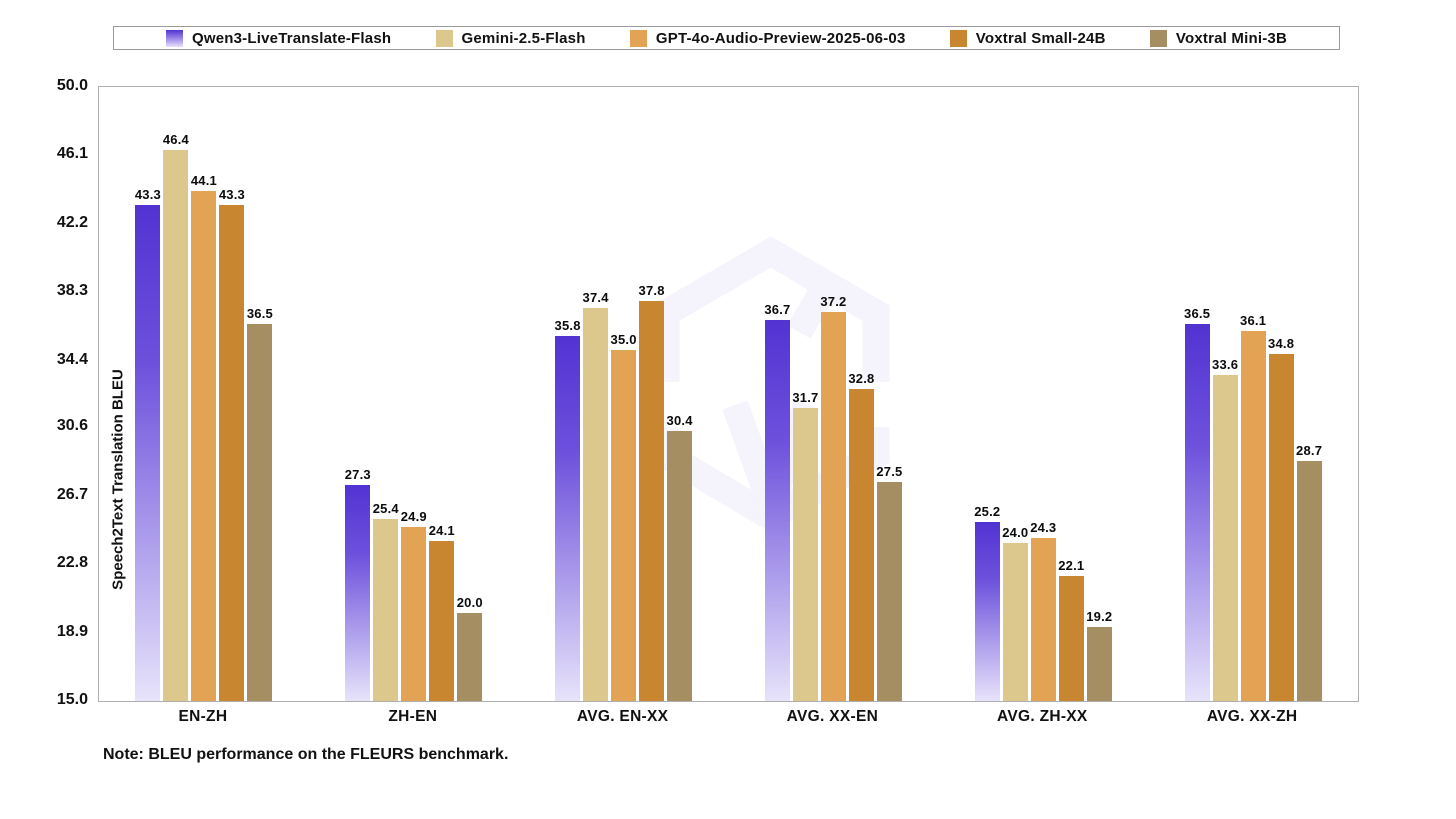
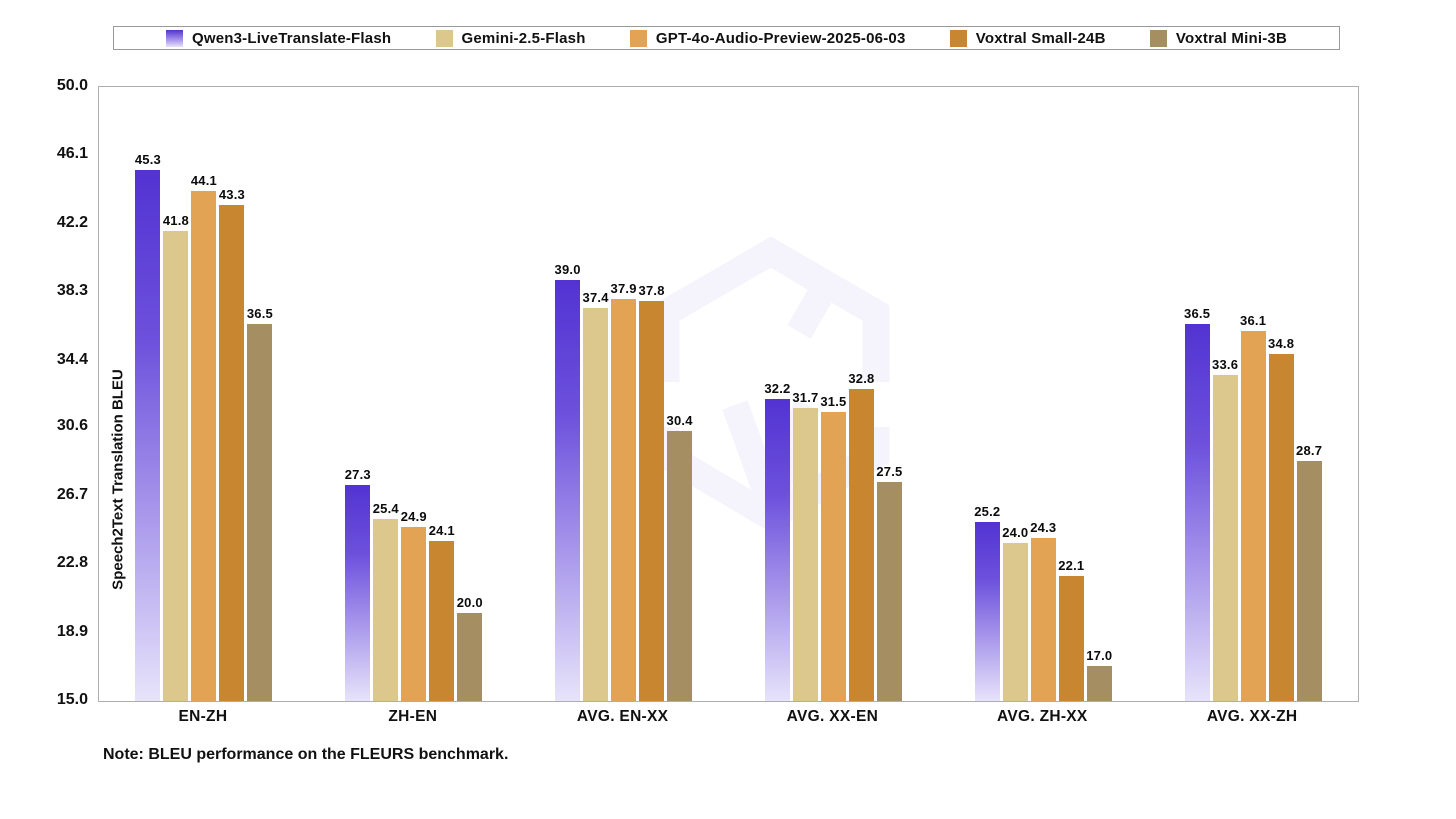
Qwen3-LiveTranslate-Flash/EN-ZH: 43.3 -> 45.3
Gemini-2.5-Flash/EN-ZH: 46.4 -> 41.8
Qwen3-LiveTranslate-Flash/AVG. EN-XX: 35.8 -> 39.0
GPT-4o-Audio-Preview-2025-06-03/AVG. EN-XX: 35.0 -> 37.9
Qwen3-LiveTranslate-Flash/AVG. XX-EN: 36.7 -> 32.2
GPT-4o-Audio-Preview-2025-06-03/AVG. XX-EN: 37.2 -> 31.5
Voxtral Mini-3B/AVG. ZH-XX: 19.2 -> 17.0
